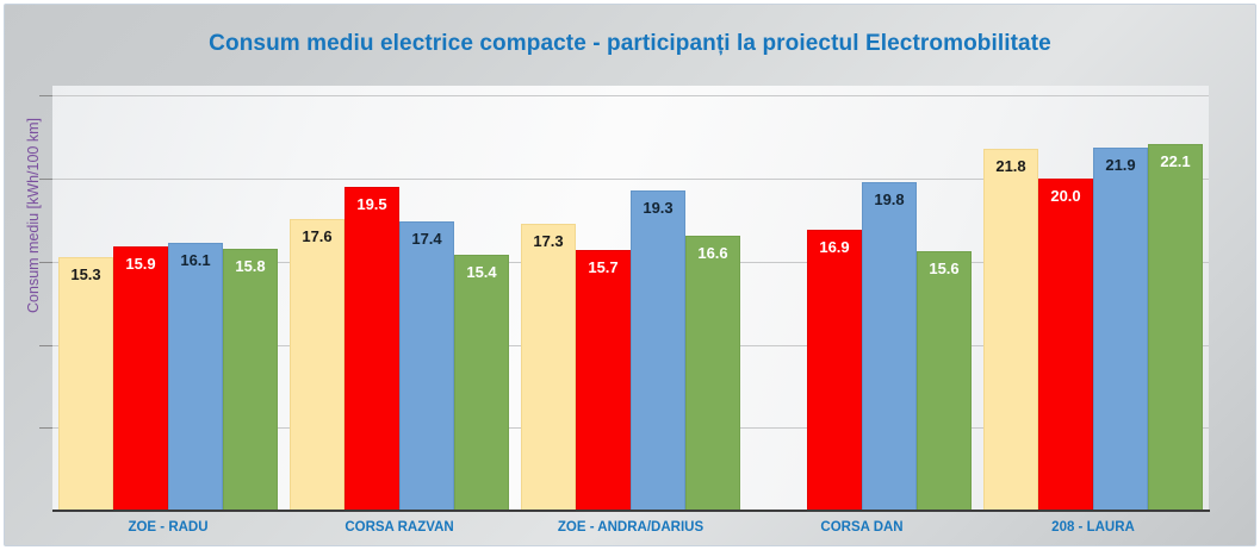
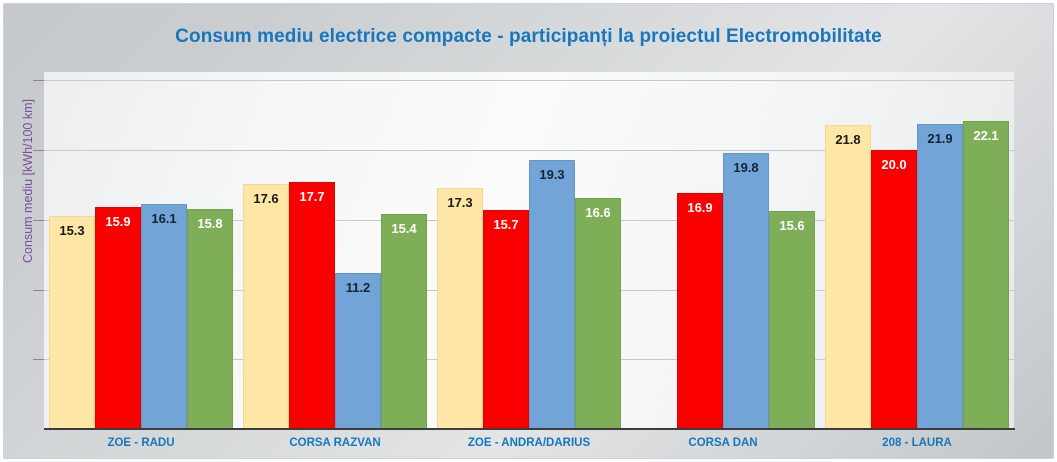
decembrie/CORSA RAZVAN: 19.5 -> 17.7
ianuarie 2021/CORSA RAZVAN: 17.4 -> 11.2
